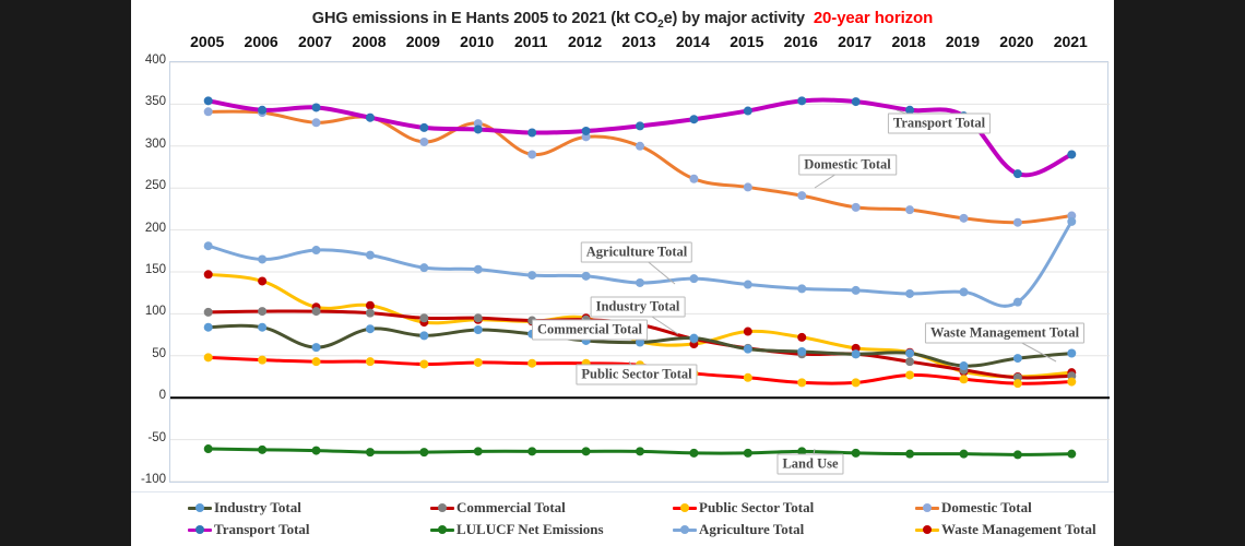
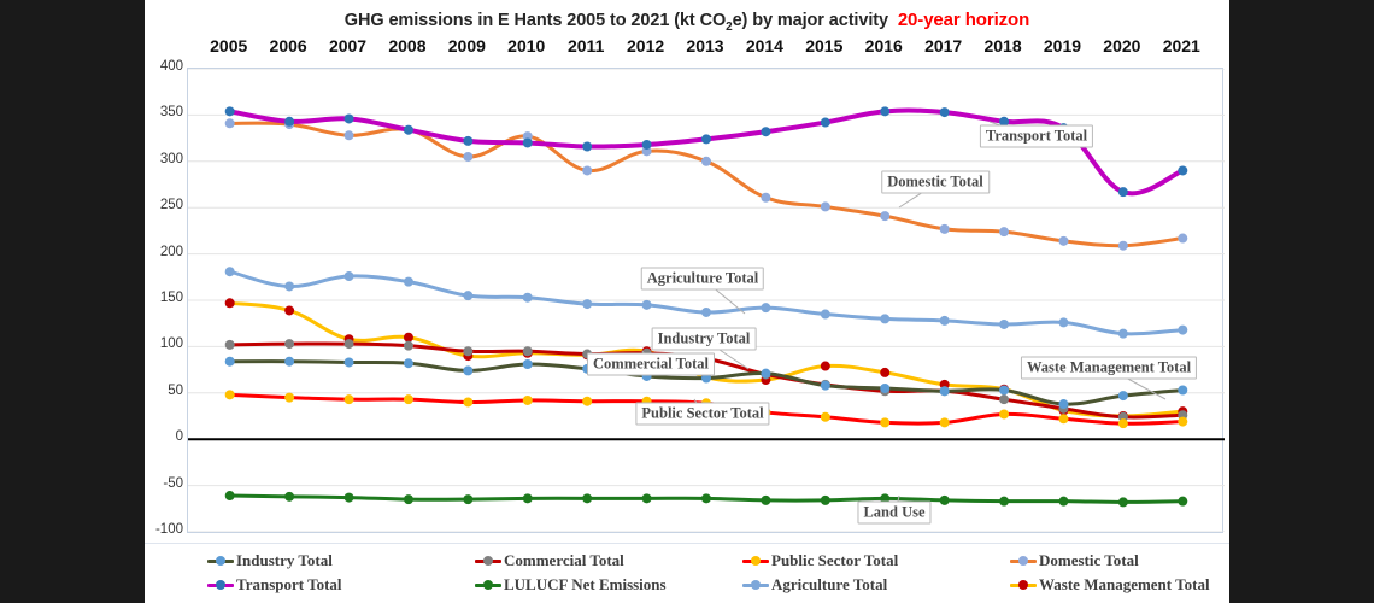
Industry Total/2007: 60 -> 80
Agriculture Total/2021: 210 -> 120
